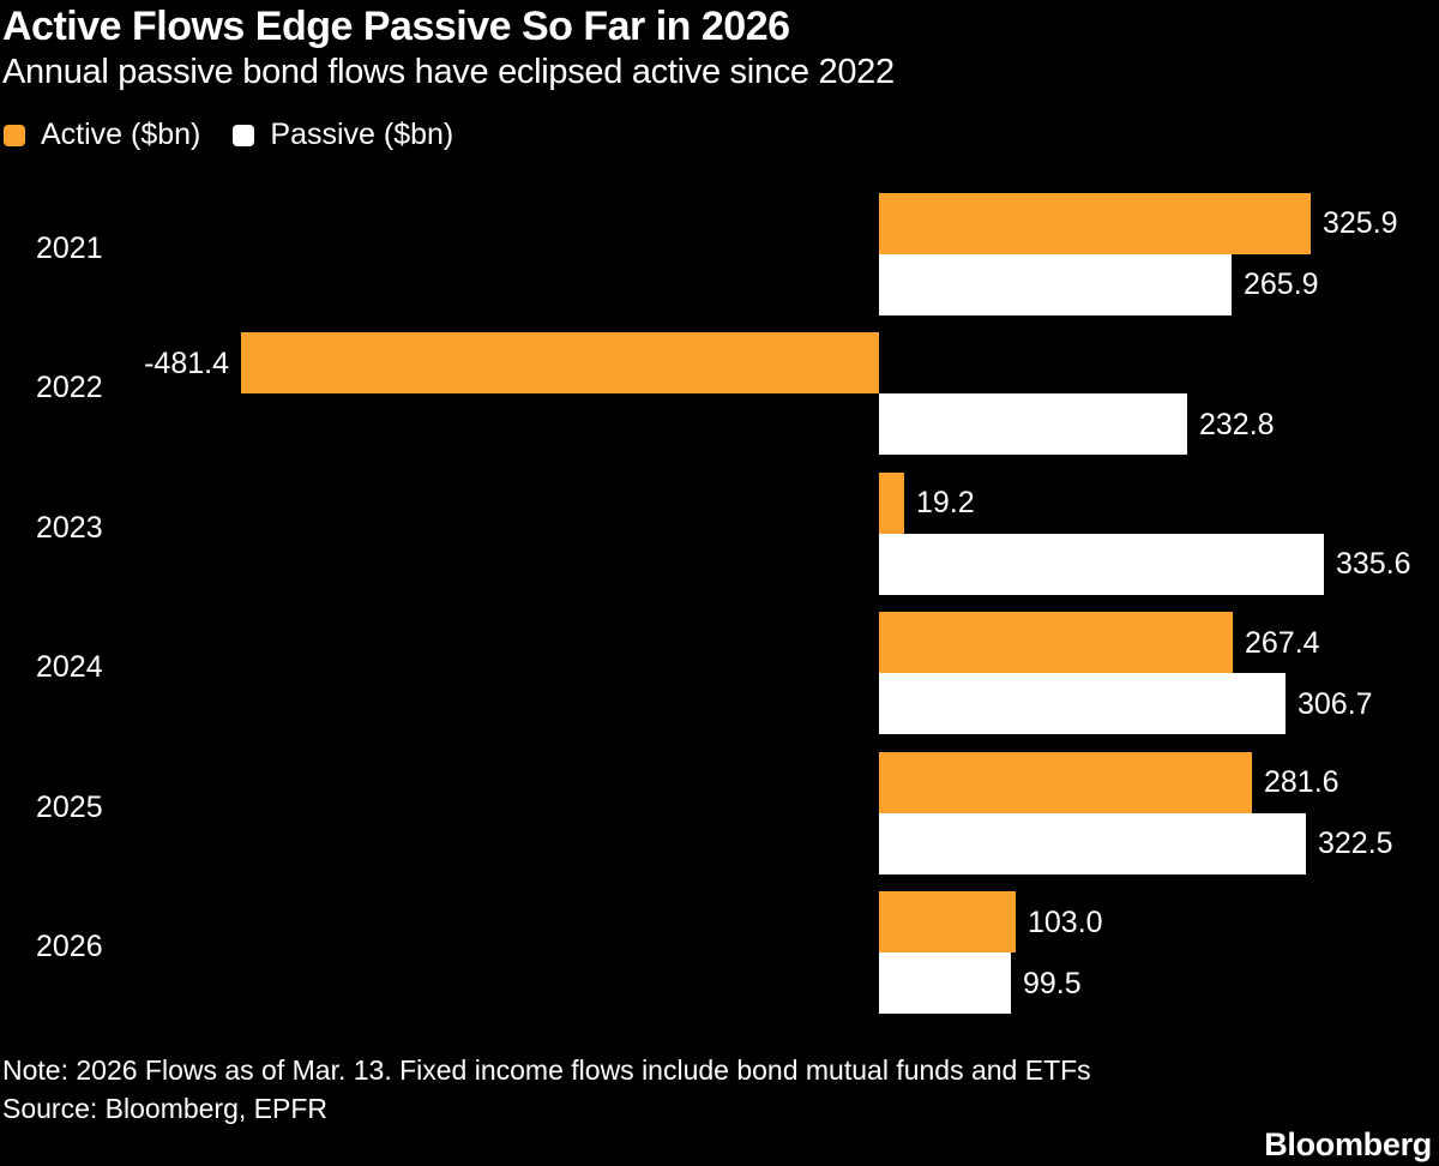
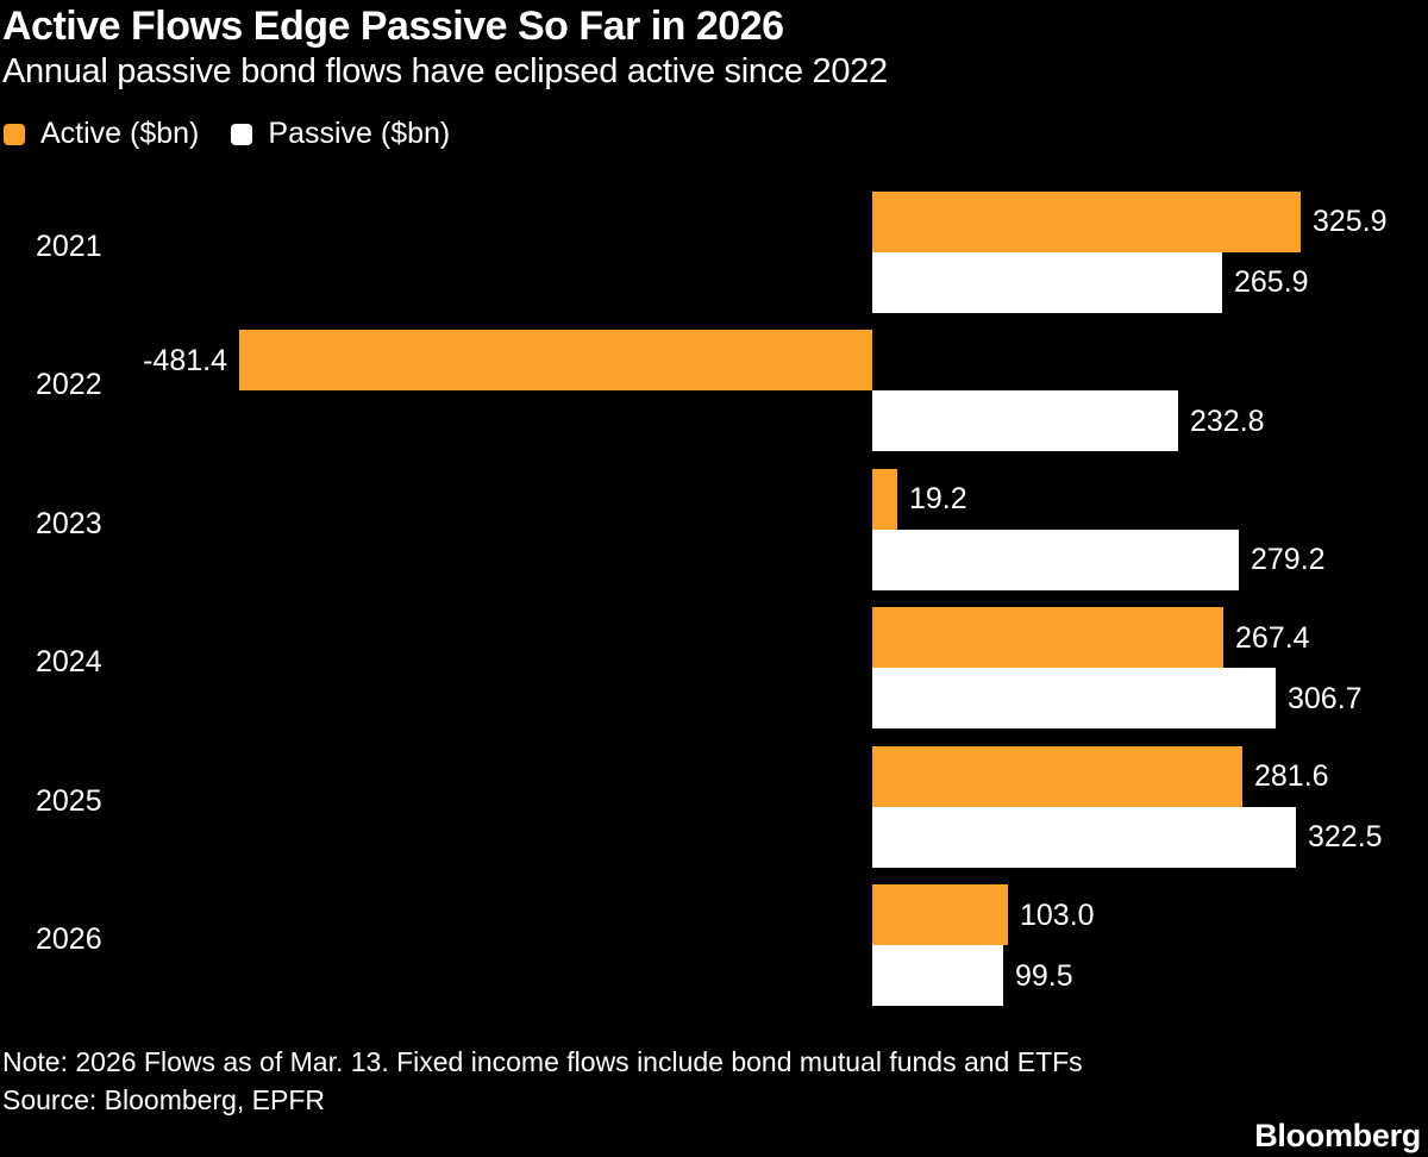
Passive ($bn)/2023: 335.6 -> 279.2
